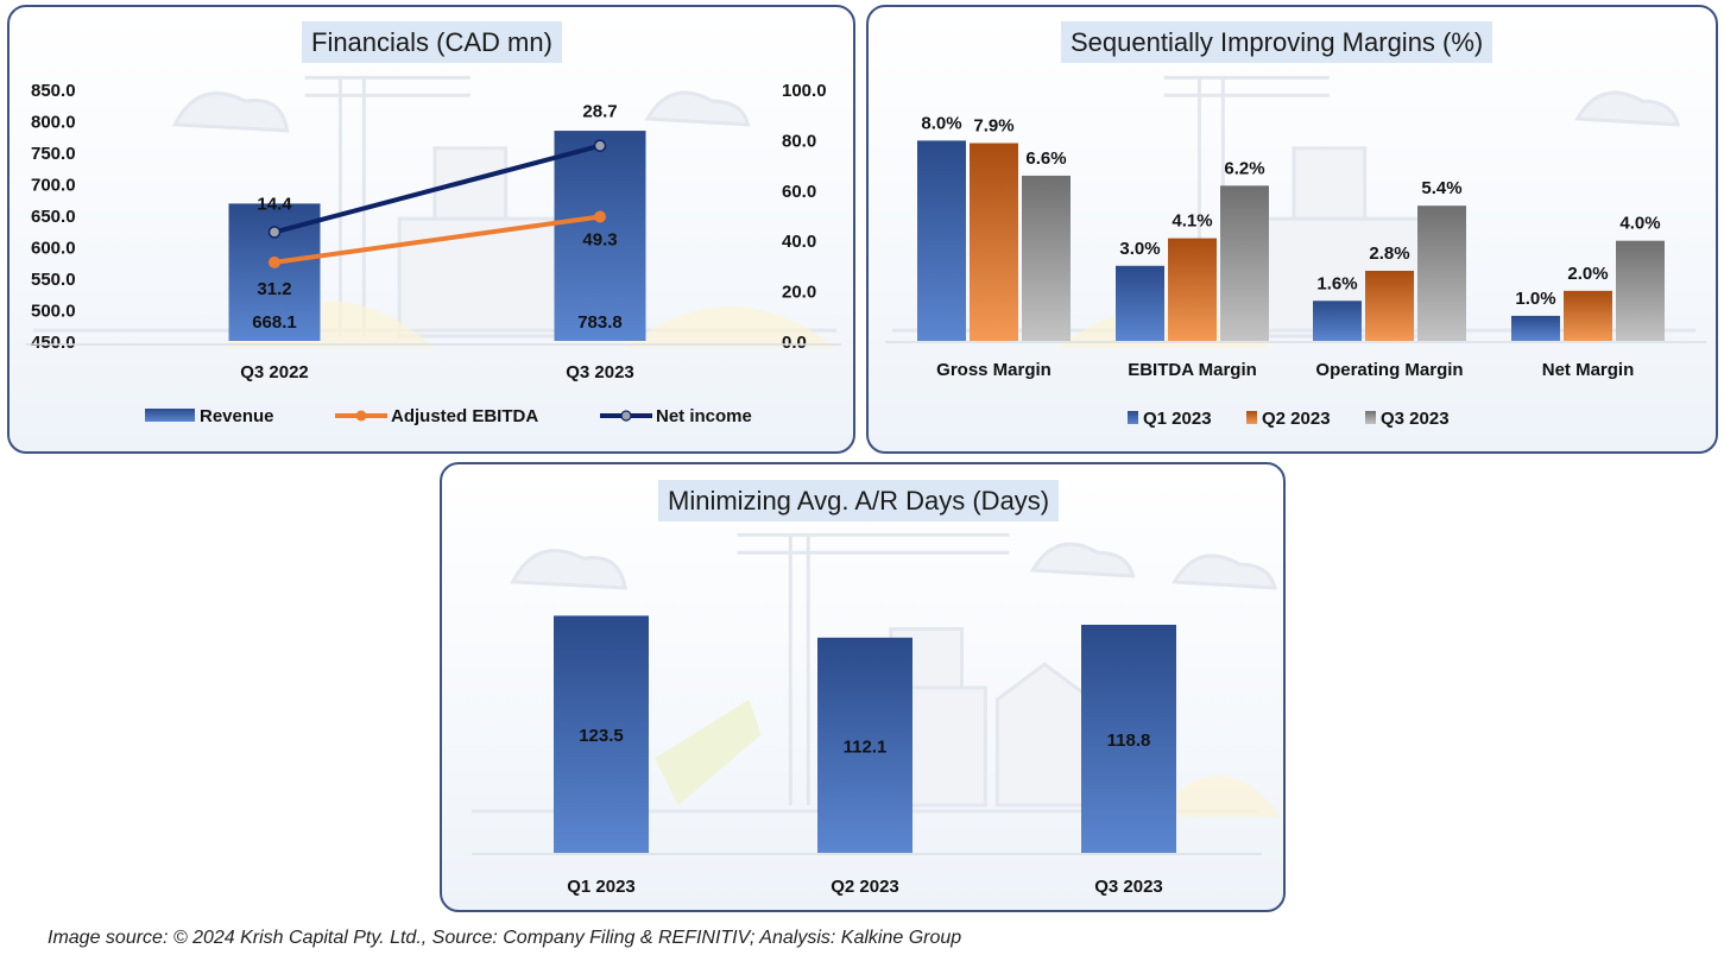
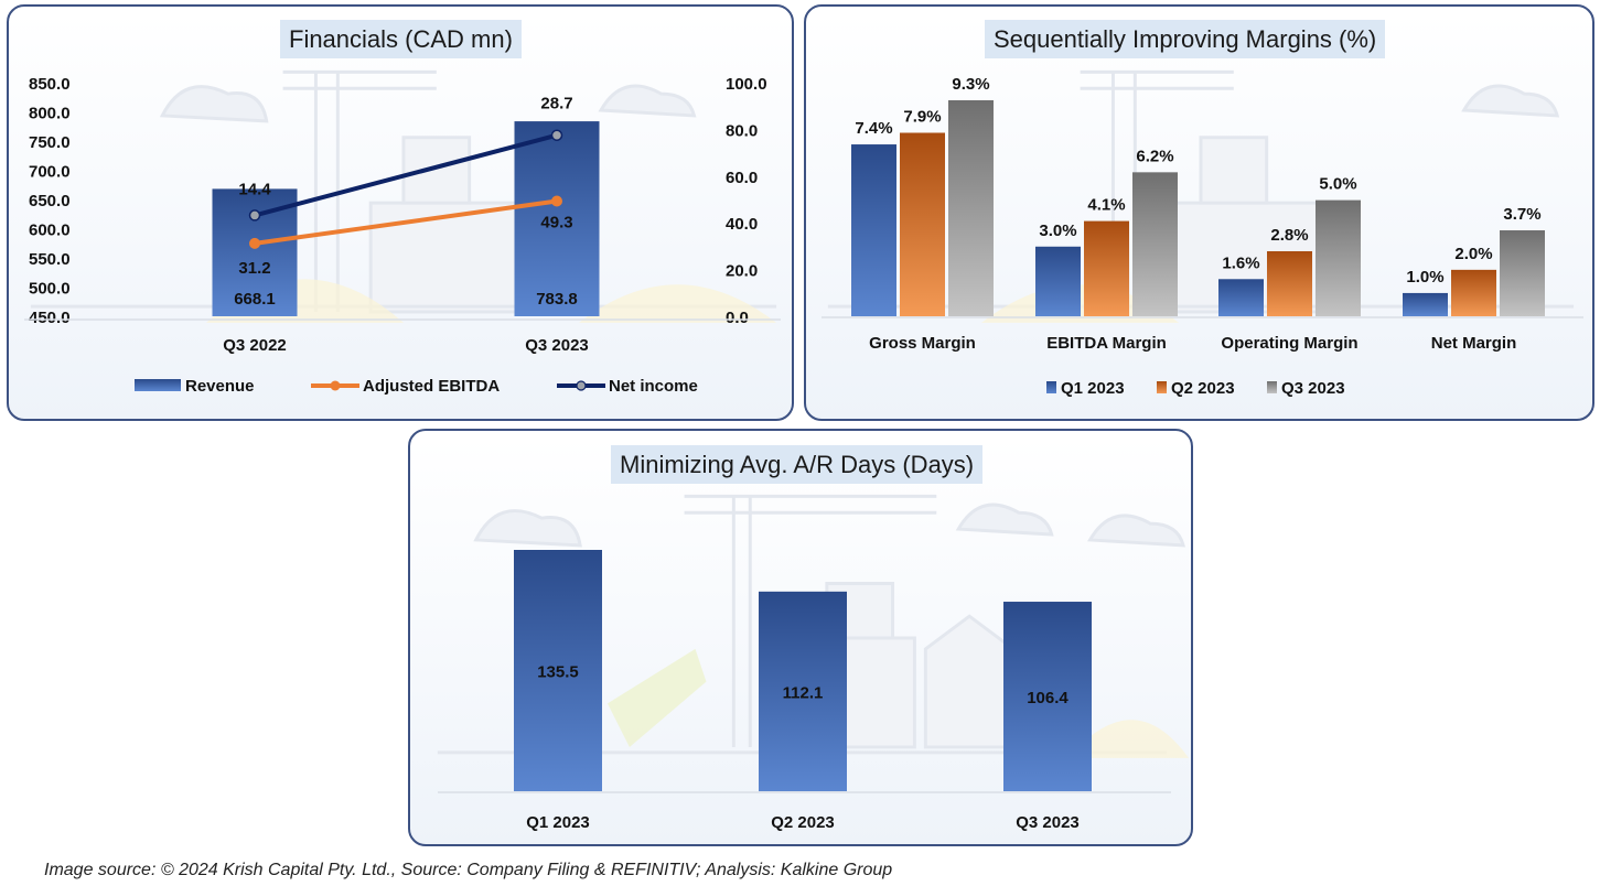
Sequentially Improving Margins (%)/Q1 2023/Gross Margin: 8.0% -> 7.4%
Sequentially Improving Margins (%)/Q3 2023/Gross Margin: 6.6% -> 9.3%
Sequentially Improving Margins (%)/Q3 2023/Operating Margin: 5.4% -> 5.0%
Sequentially Improving Margins (%)/Q3 2023/Net Margin: 4.0% -> 3.7%
Minimizing Avg. A/R Days (Days)/Q1 2023: 123.5 -> 135.5
Minimizing Avg. A/R Days (Days)/Q3 2023: 118.8 -> 106.4
